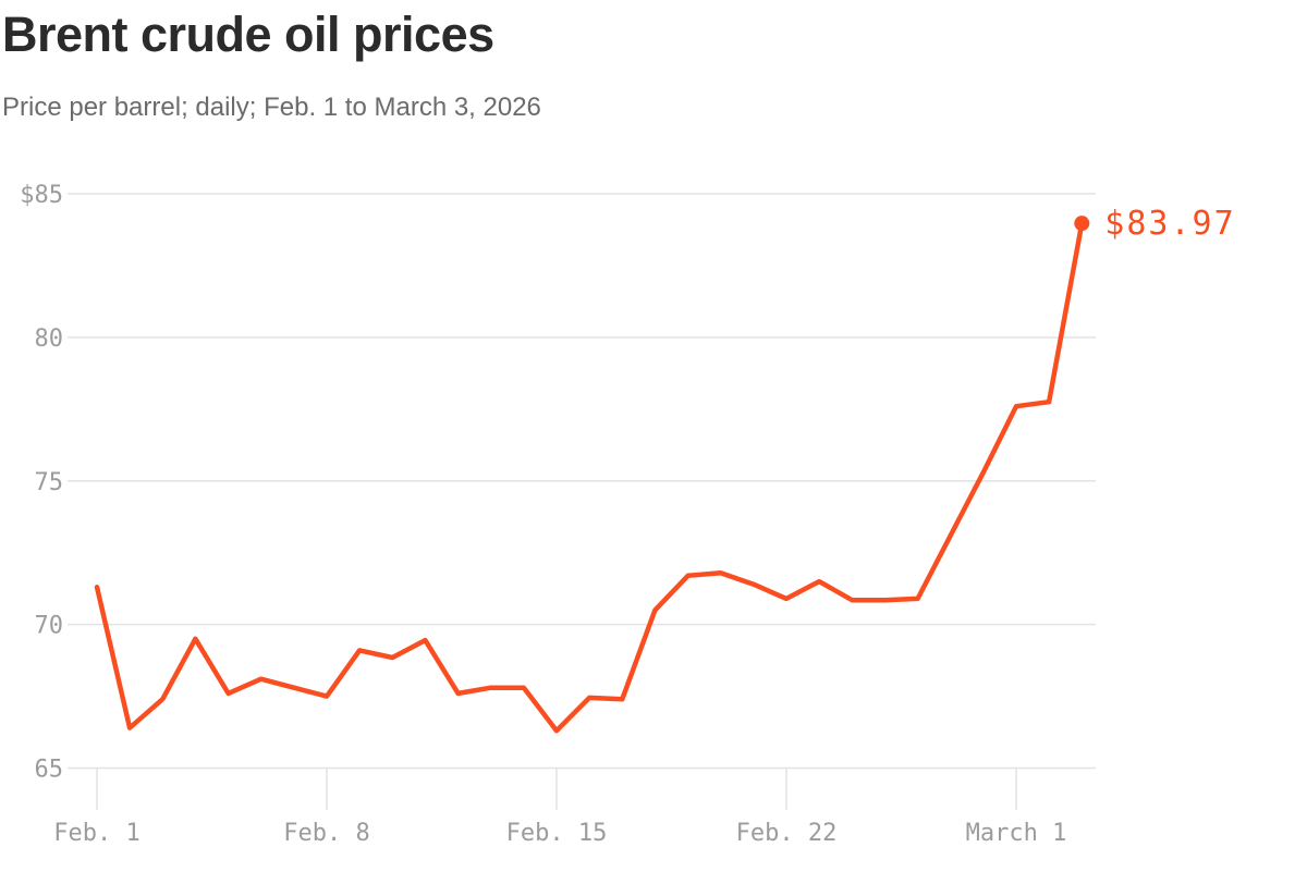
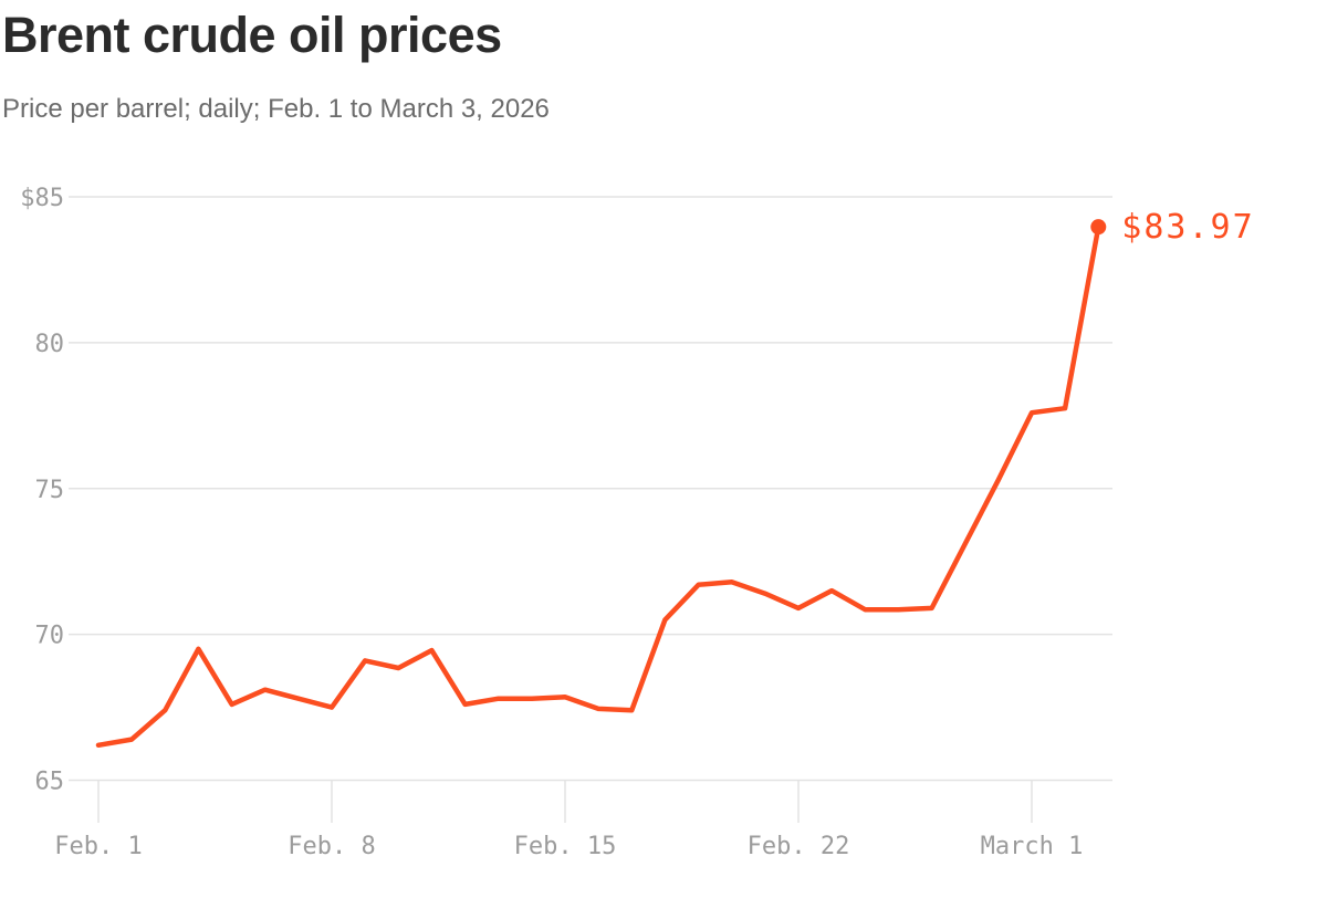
Feb. 1: $71.3 -> $66.2
Feb. 15: $66.3 -> $67.8
